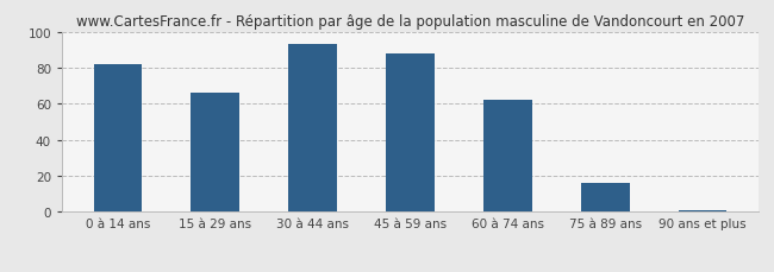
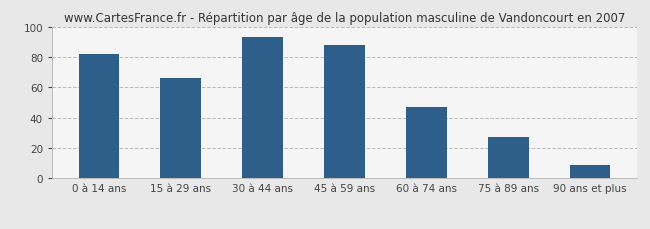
60 à 74 ans: 62 -> 47
75 à 89 ans: 16 -> 27
90 ans et plus: 1 -> 9
